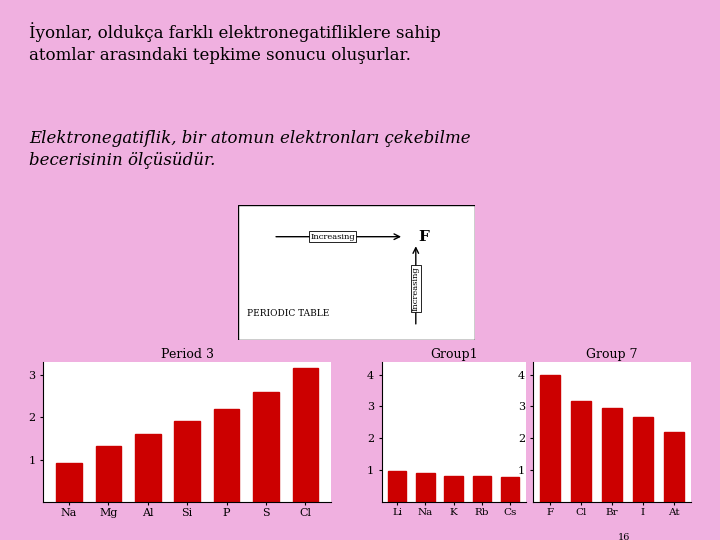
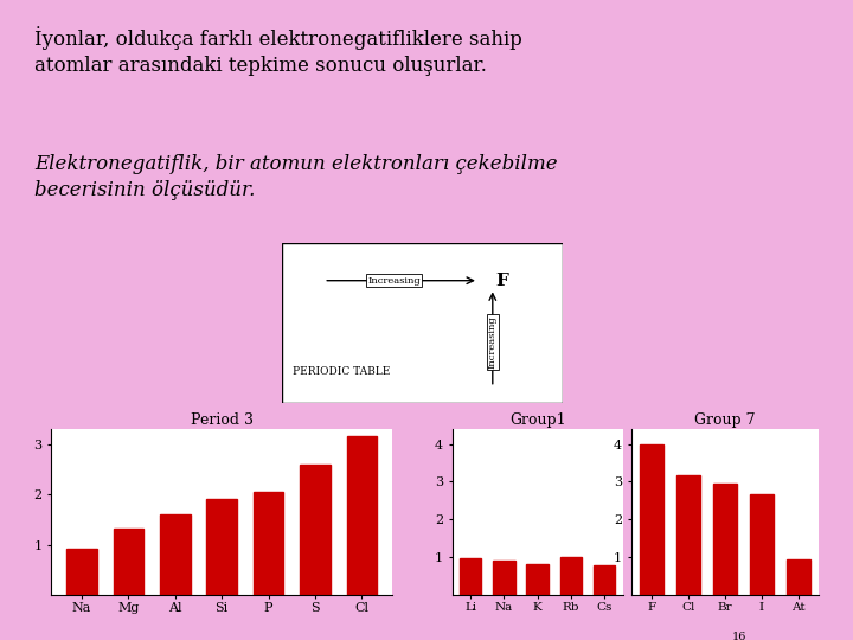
Period 3/P: 2.19 -> 2.05
Group1/Rb: 0.82 -> 1.00
Group 7/At: 2.20 -> 0.95
